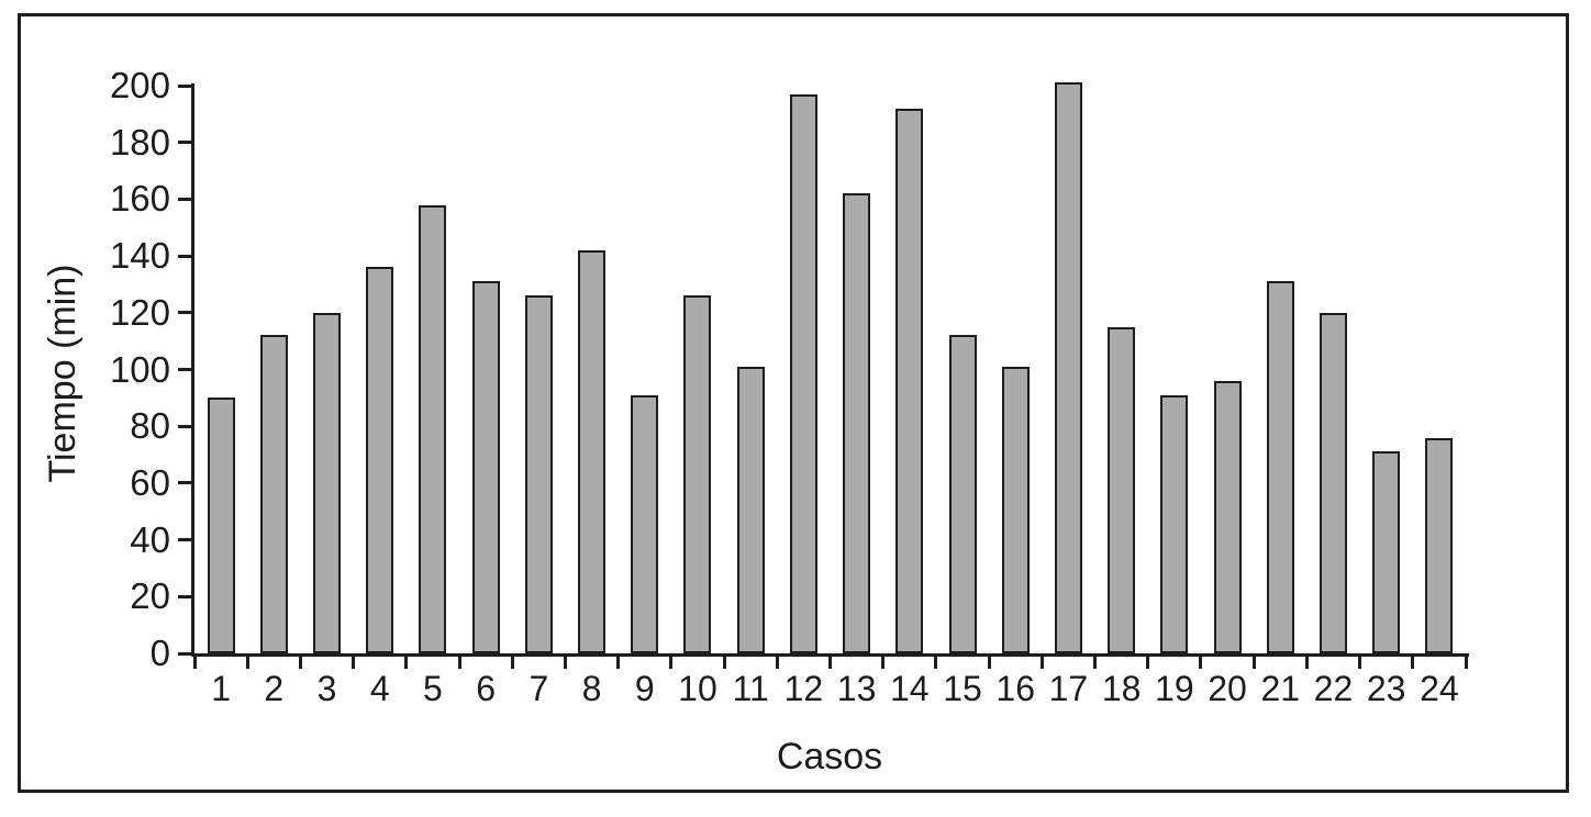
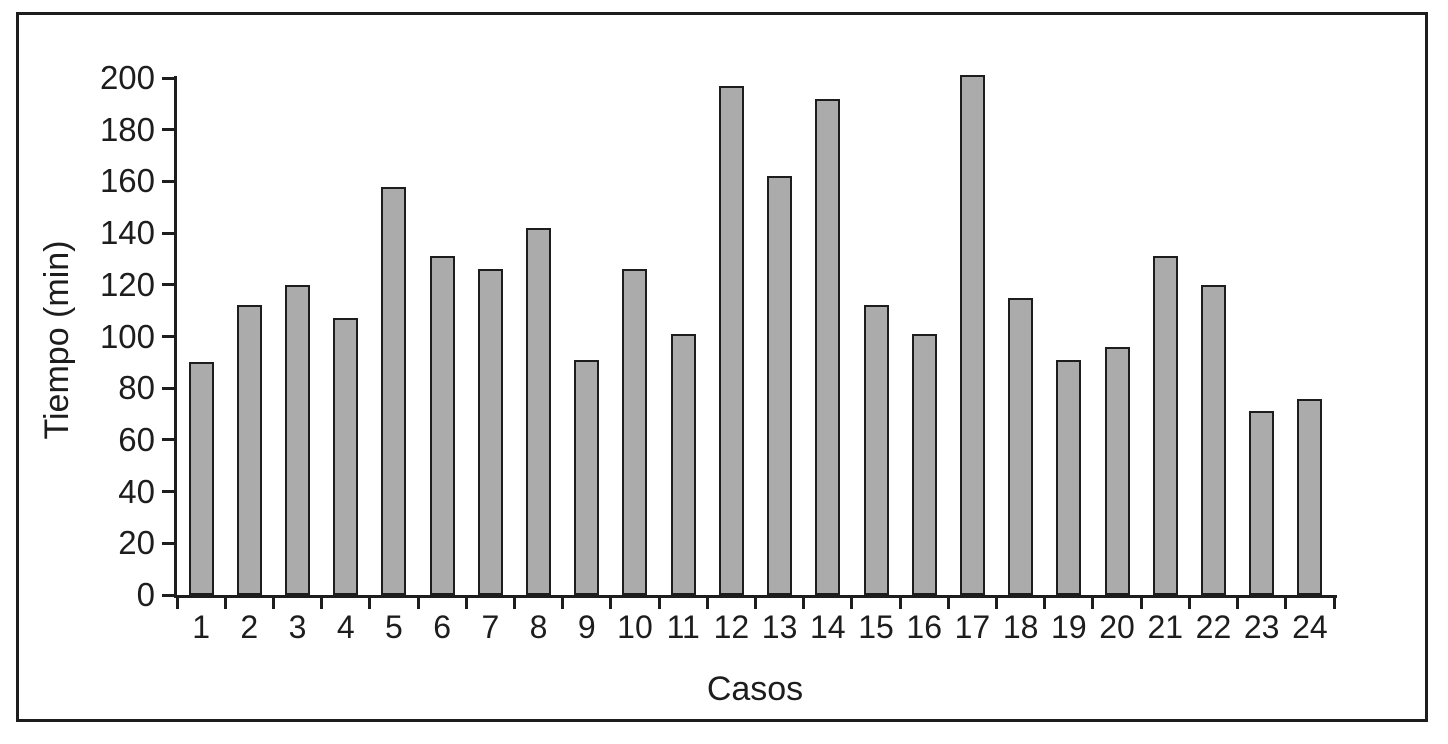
4: 136 -> 107
